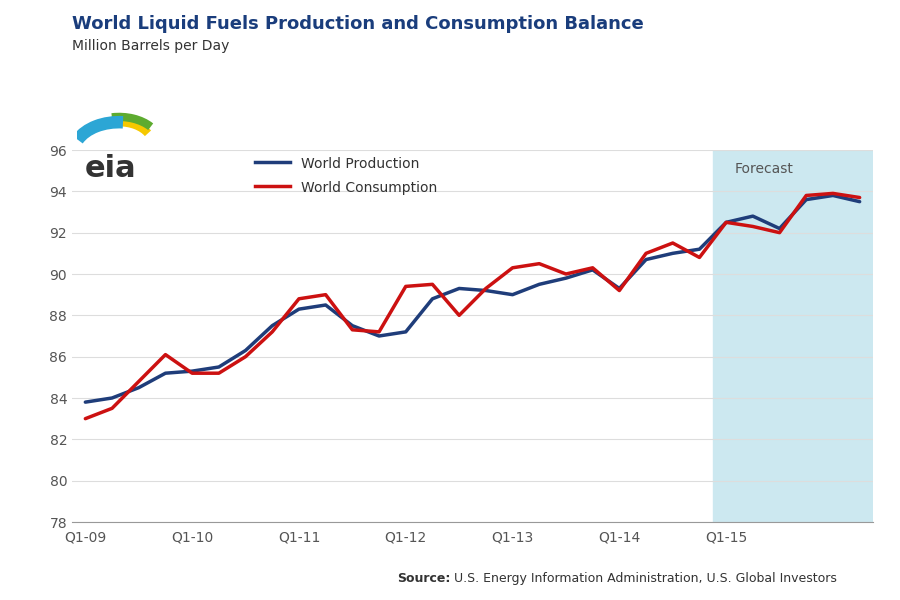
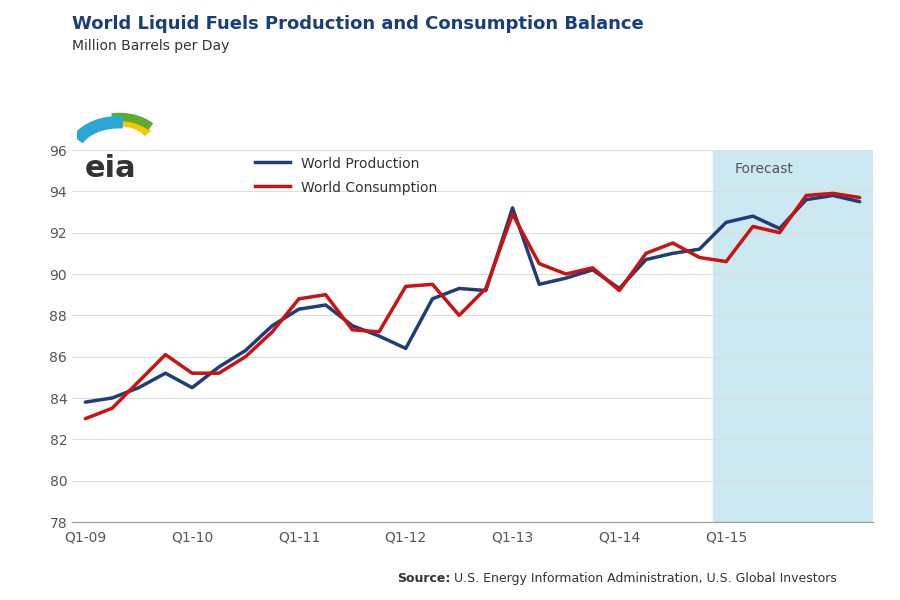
World Production/Q1-10: 85.3 -> 84.5
World Production/Q1-12: 87.2 -> 86.4
World Production/Q1-13: 89.0 -> 93.2
World Consumption/Q1-13: 90.3 -> 92.9
World Consumption/Q1-15: 92.5 -> 90.6
